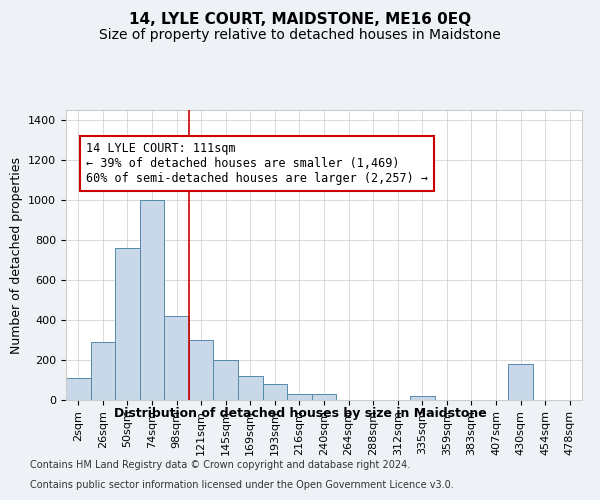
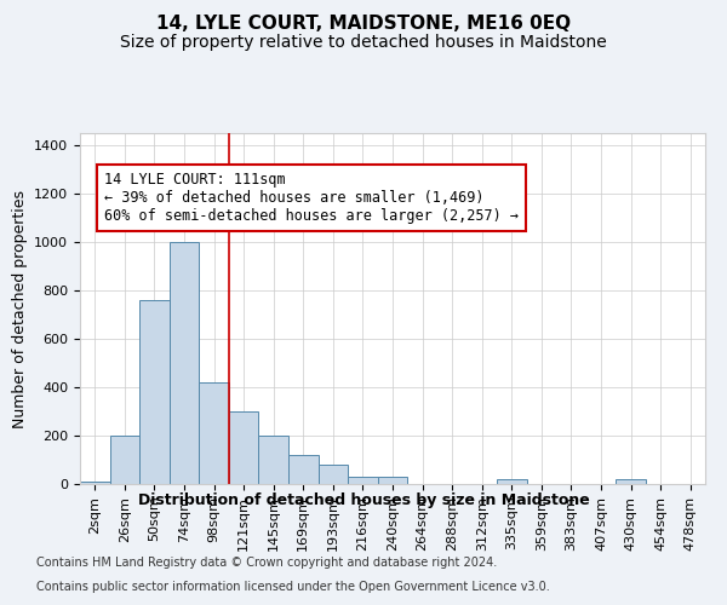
2sqm: 110 -> 10
26sqm: 290 -> 200
430sqm: 180 -> 20
